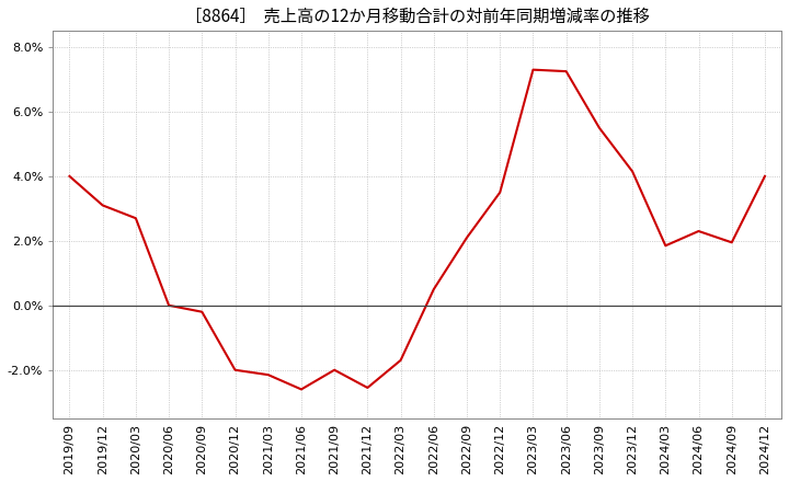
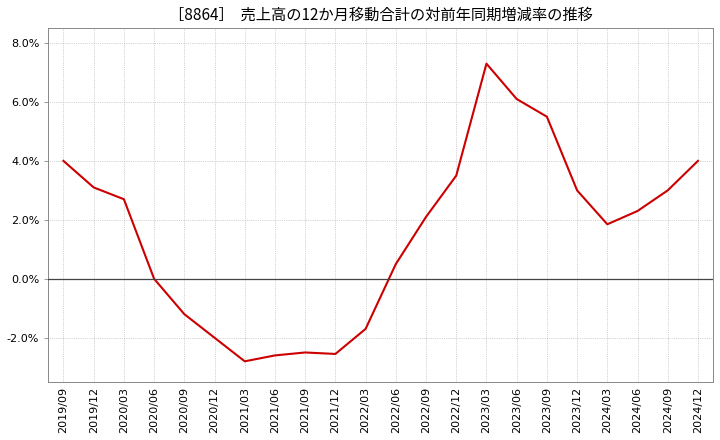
2020/09: -0.20% -> -1.20%
2021/03: -2.15% -> -2.80%
2021/09: -2.00% -> -2.50%
2023/06: 7.25% -> 6.10%
2023/12: 4.15% -> 3.00%
2024/09: 1.95% -> 3.00%
